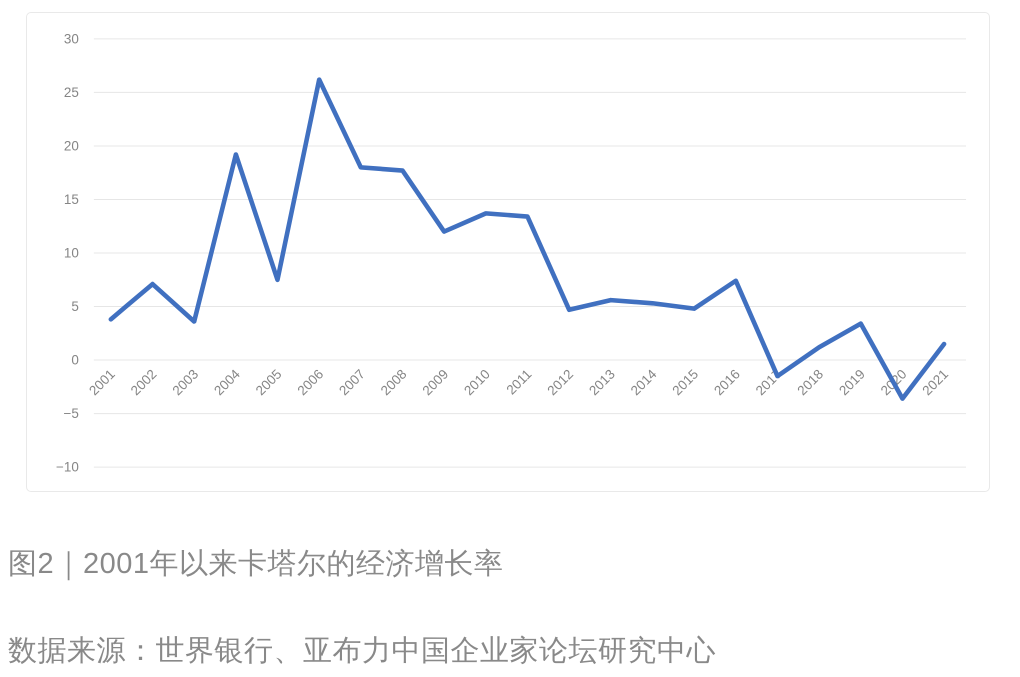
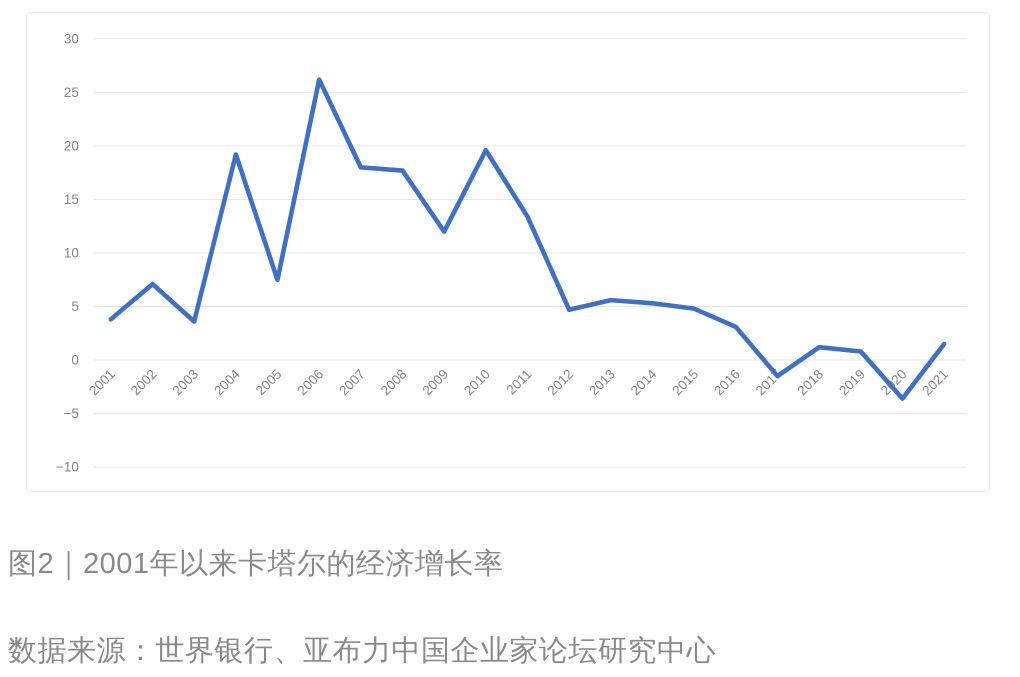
2010: 13.7 -> 19.6
2016: 7.4 -> 3.1
2019: 3.4 -> 0.8
